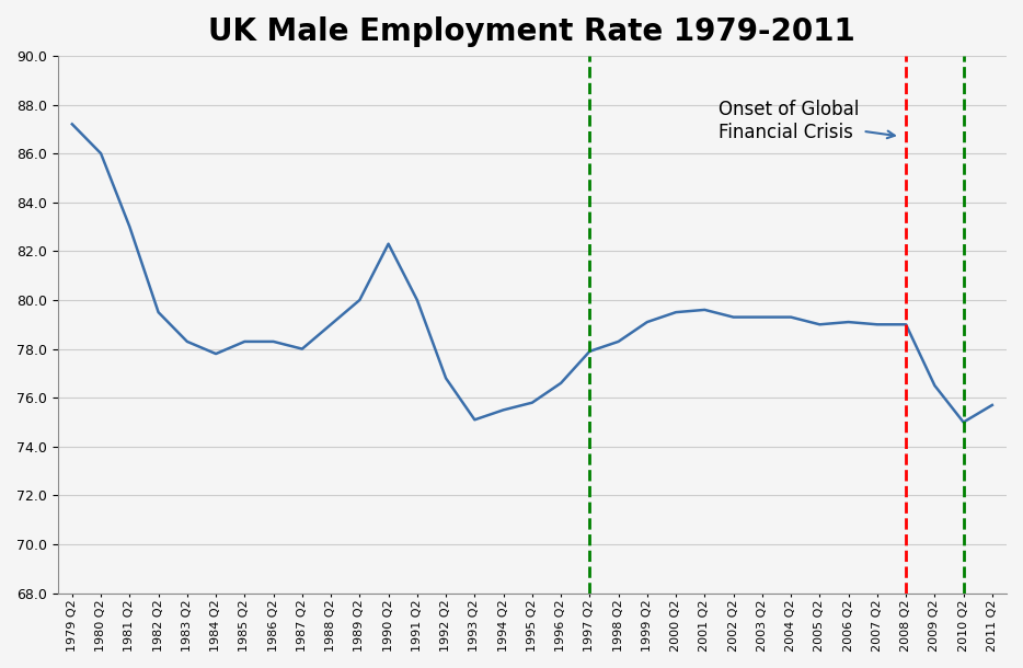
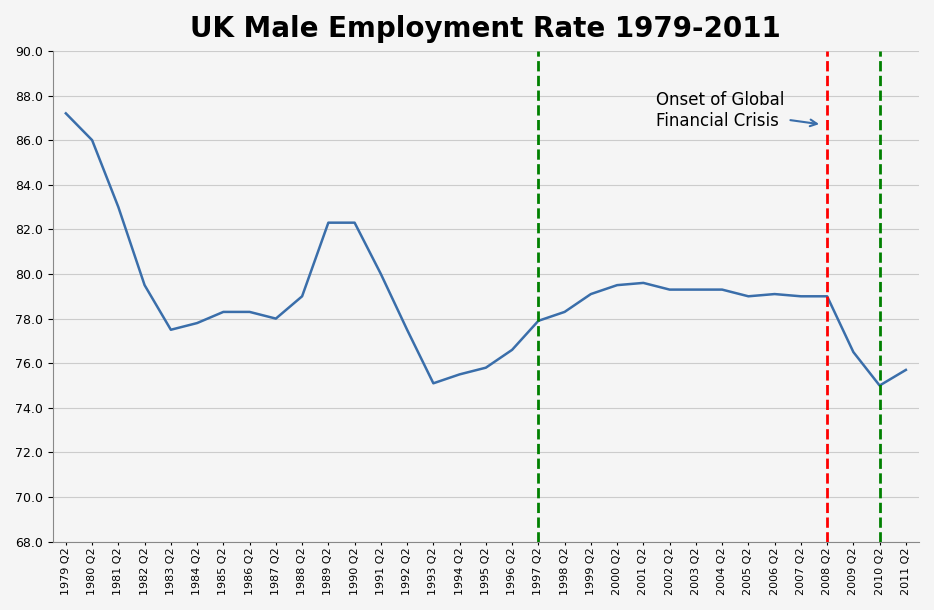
1983 Q2: 78.3 -> 77.5
1989 Q2: 80.0 -> 82.3
1992 Q2: 76.8 -> 77.5
